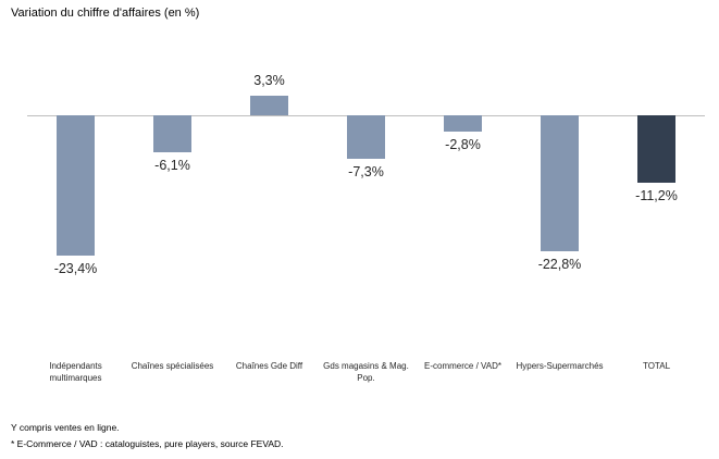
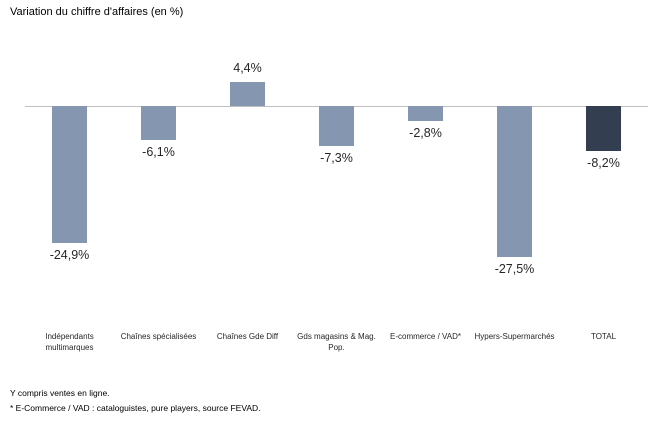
Indépendants multimarques: -23,4% -> -24,9%
Chaînes Gde Diff: 3,3% -> 4,4%
Hypers-Supermarchés: -22,8% -> -27,5%
TOTAL: -11,2% -> -8,2%
